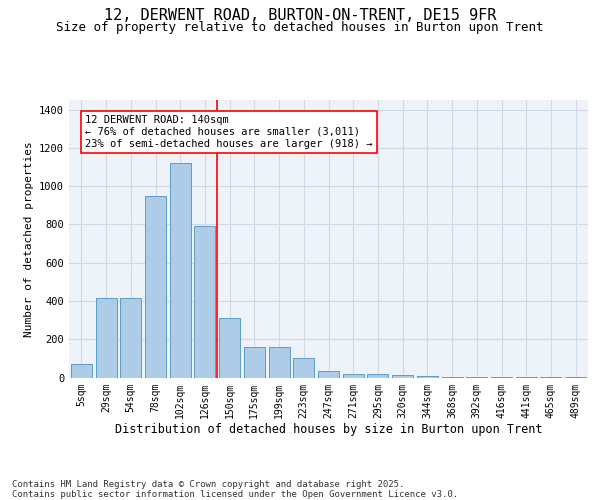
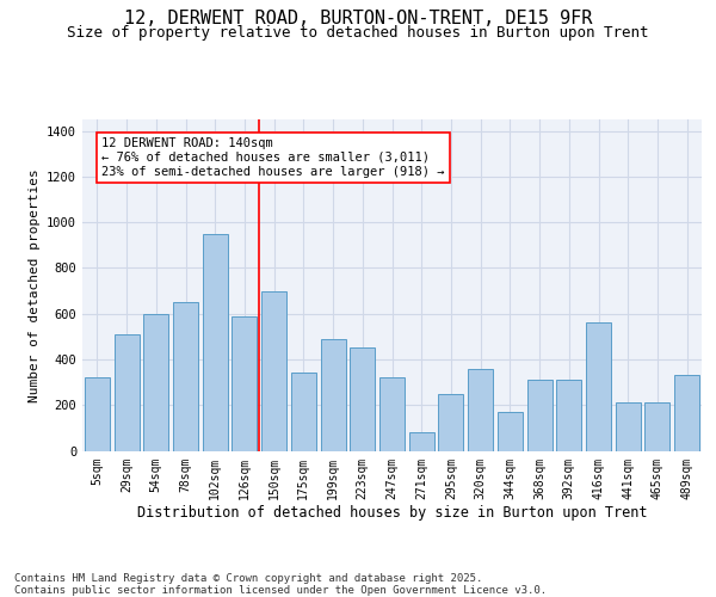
5sqm: 70 -> 320
29sqm: 420 -> 510
54sqm: 420 -> 600
78sqm: 950 -> 650
102sqm: 1120 -> 950
126sqm: 790 -> 590
150sqm: 310 -> 700
175sqm: 160 -> 340
199sqm: 160 -> 490
223sqm: 100 -> 450
247sqm: 30 -> 320
271sqm: 20 -> 80
295sqm: 20 -> 250
320sqm: 20 -> 360
344sqm: 10 -> 170
368sqm: 0 -> 310
392sqm: 0 -> 310
416sqm: 0 -> 560
441sqm: 0 -> 210
465sqm: 0 -> 210
489sqm: 0 -> 330
